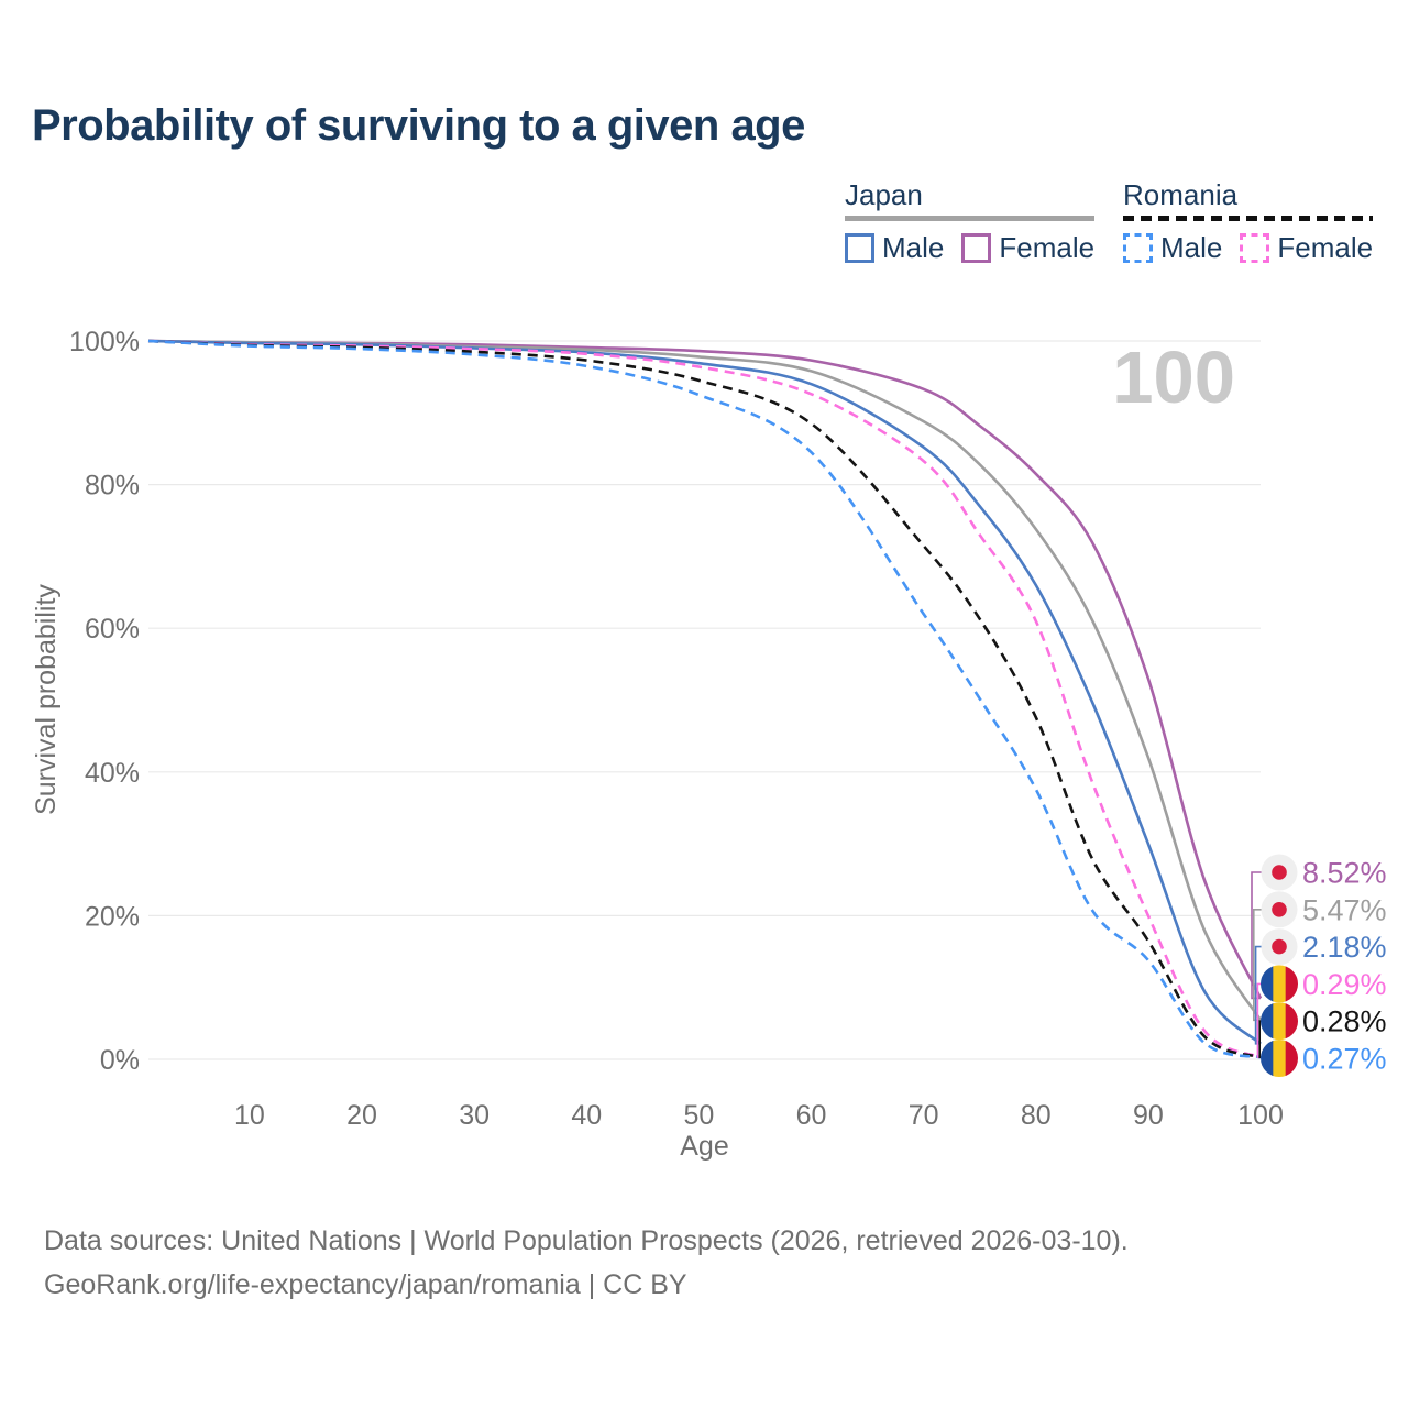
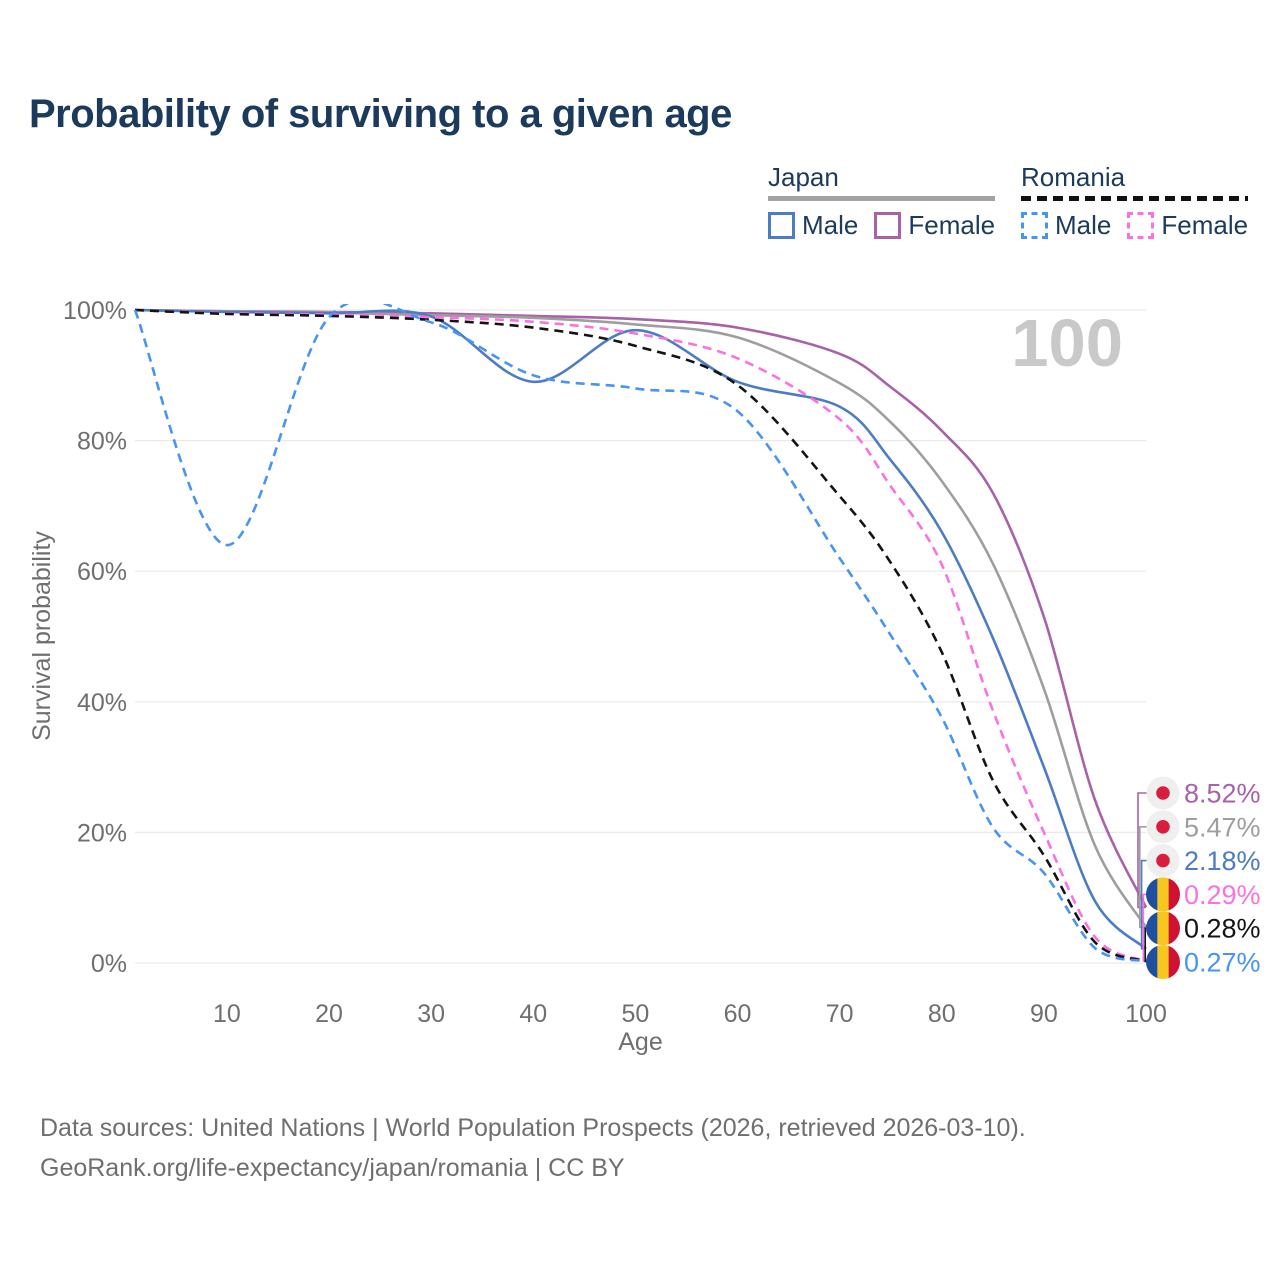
Romania Male/10: 99% -> 64%
Japan Male/40: 98% -> 89%
Romania Male/40: 96% -> 90%
Romania Male/50: 92% -> 88%
Japan Male/60: 94% -> 89%
